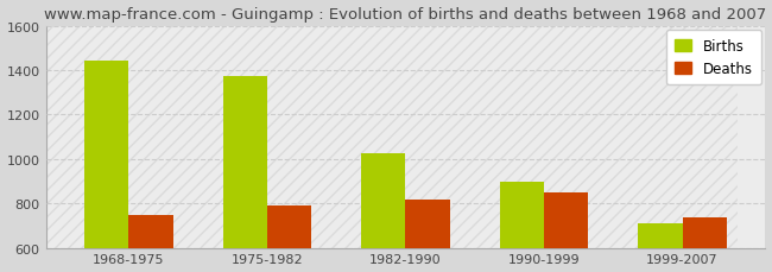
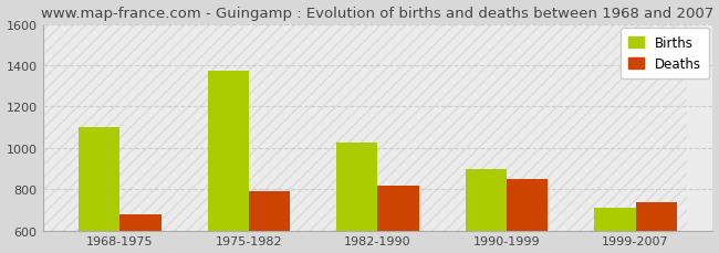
Births/1968-1975: 1440 -> 1100
Deaths/1968-1975: 740 -> 680
